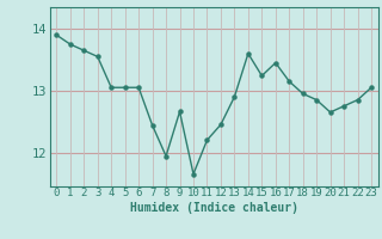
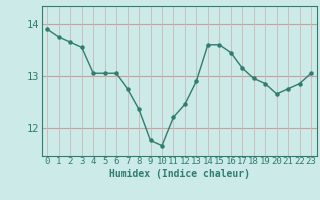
7: 12.44 -> 12.75
8: 11.94 -> 12.35
9: 12.66 -> 11.75
15: 13.24 -> 13.60
